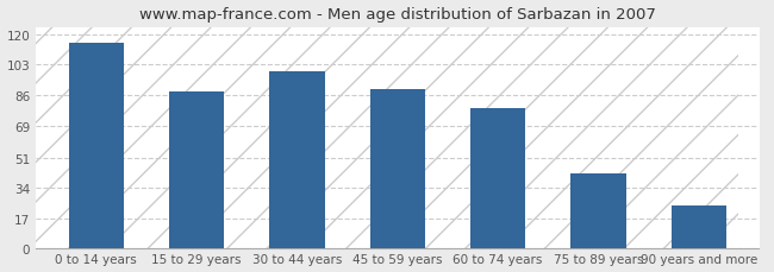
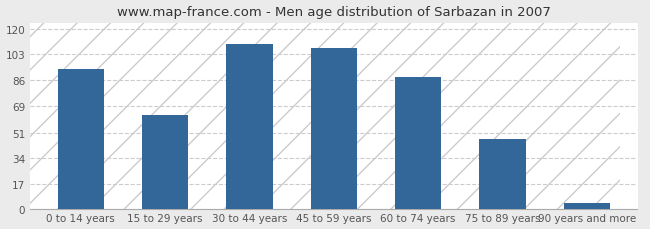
0 to 14 years: 115 -> 93
15 to 29 years: 88 -> 63
30 to 44 years: 99 -> 110
45 to 59 years: 89 -> 107
60 to 74 years: 79 -> 88
75 to 89 years: 42 -> 47
90 years and more: 24 -> 4
